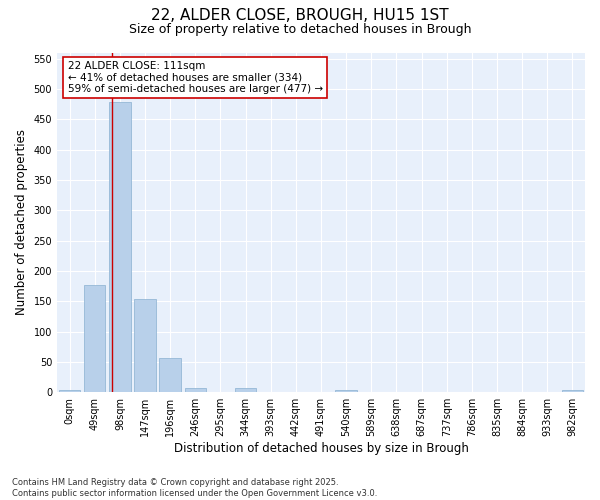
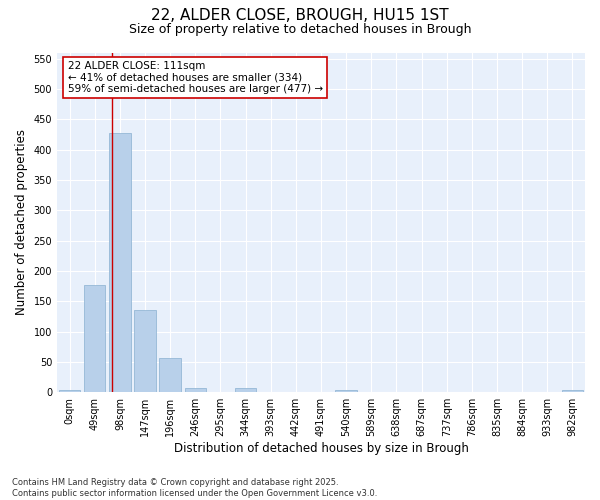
98sqm: 478 -> 427
147sqm: 154 -> 135
